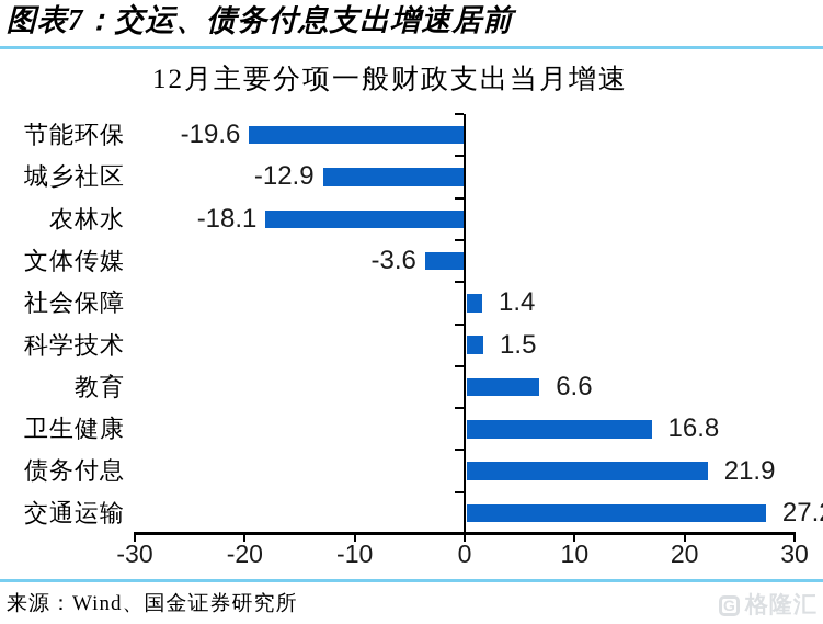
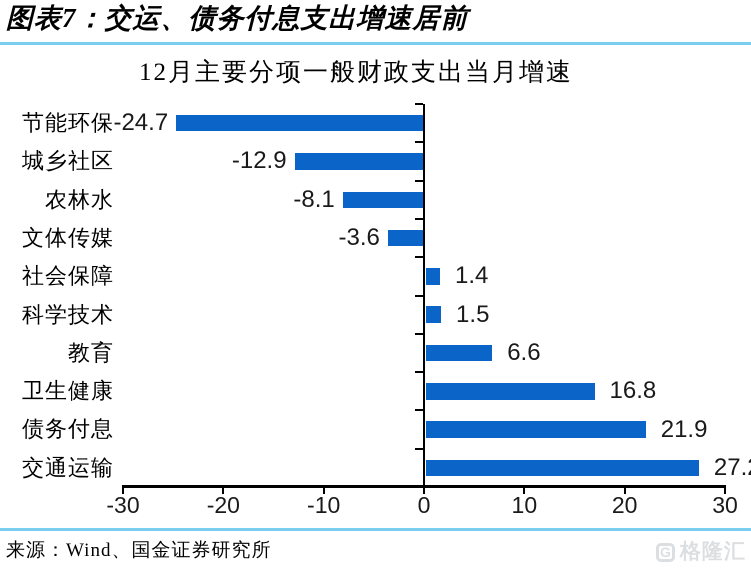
节能环保: -19.6 -> -24.7
农林水: -18.1 -> -8.1
